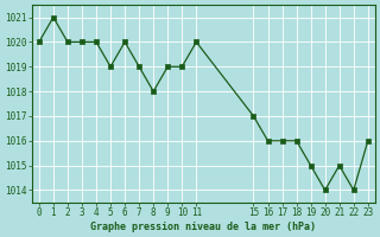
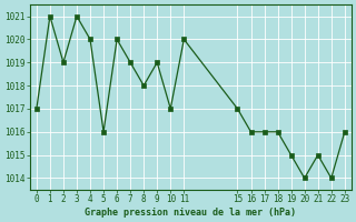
0: 1020 -> 1017
2: 1020 -> 1019
3: 1020 -> 1021
5: 1019 -> 1016
10: 1019 -> 1017
